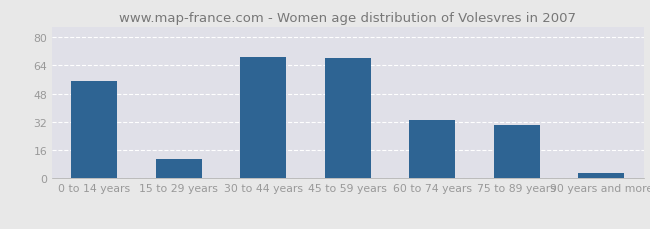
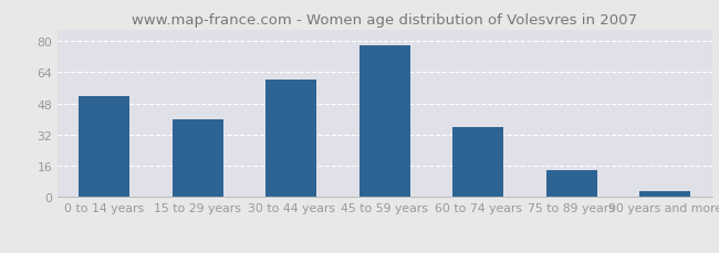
0 to 14 years: 55 -> 52
15 to 29 years: 11 -> 40
30 to 44 years: 69 -> 60
45 to 59 years: 68 -> 78
60 to 74 years: 33 -> 36
75 to 89 years: 30 -> 14
